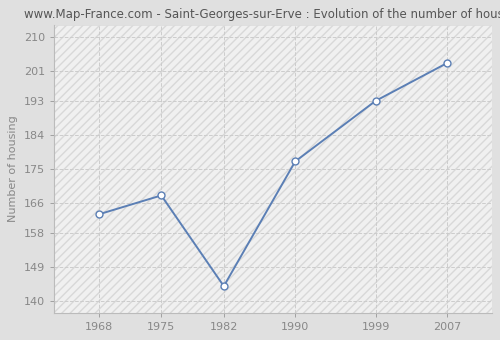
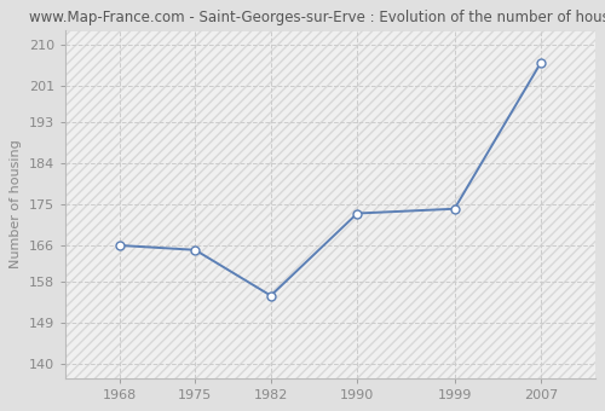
1968: 163 -> 166
1975: 168 -> 165
1982: 144 -> 155
1990: 177 -> 173
1999: 193 -> 174
2007: 203 -> 206
